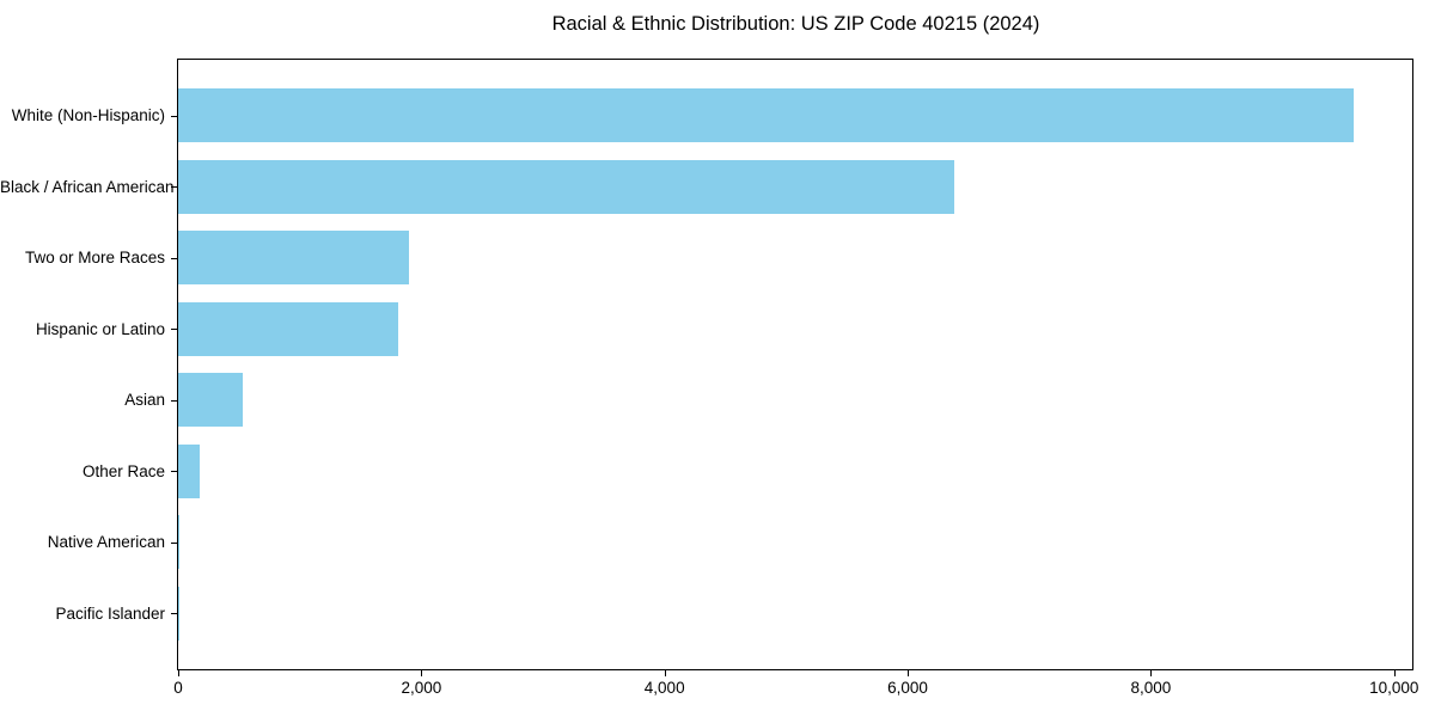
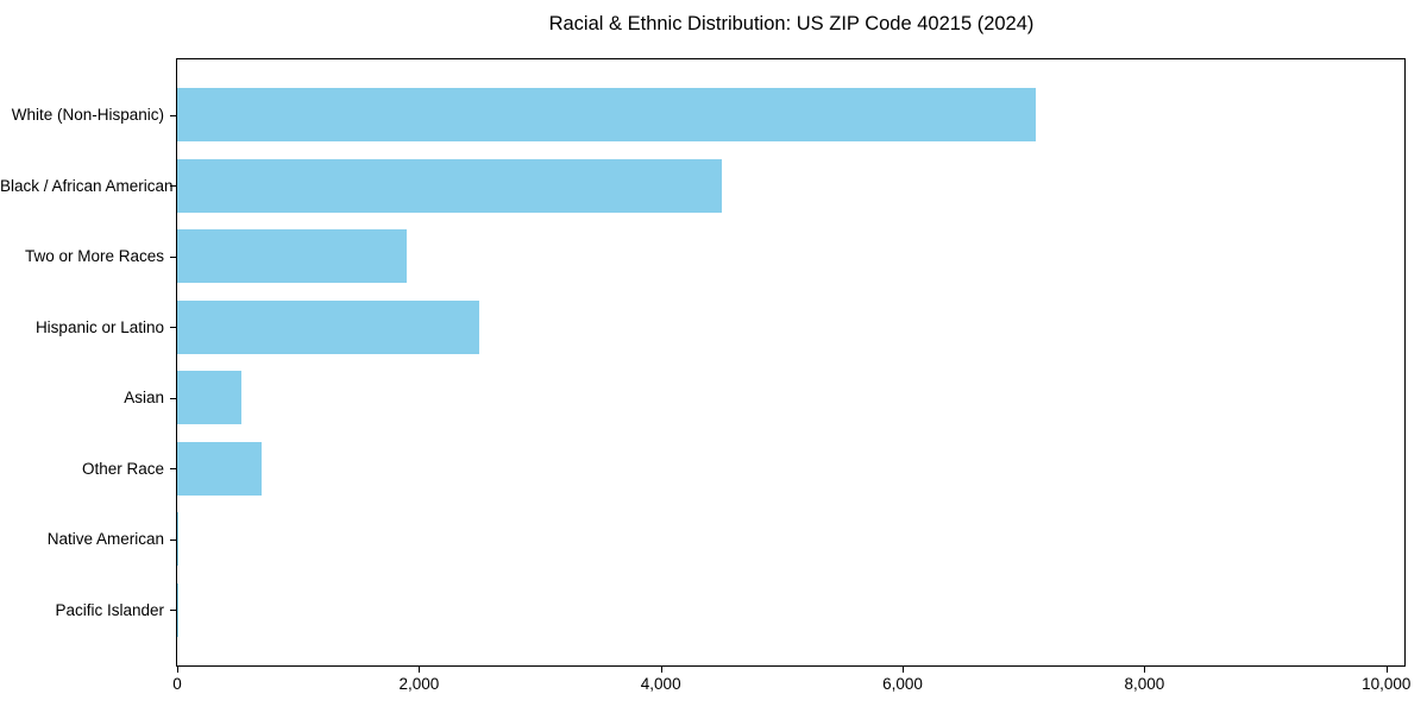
White (Non-Hispanic): 9700 -> 7100
Black / African American: 6400 -> 4500
Hispanic or Latino: 1800 -> 2500
Other Race: 200 -> 700
